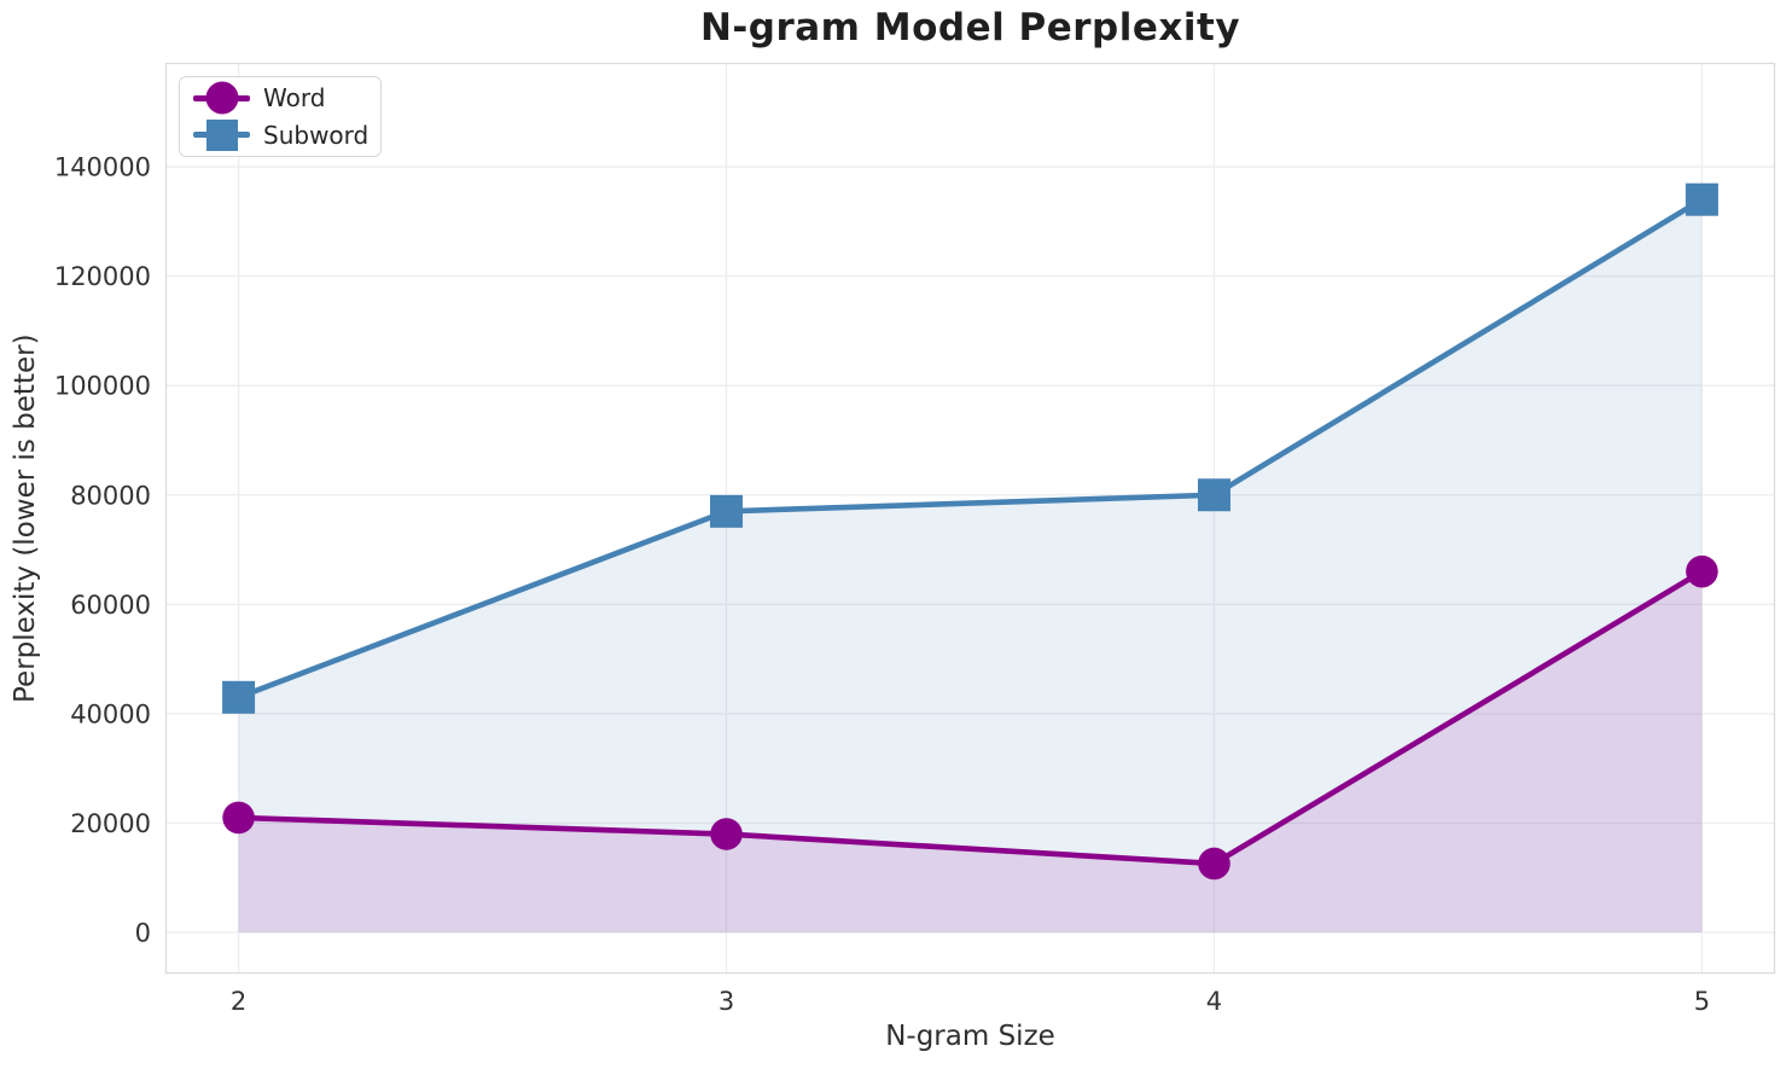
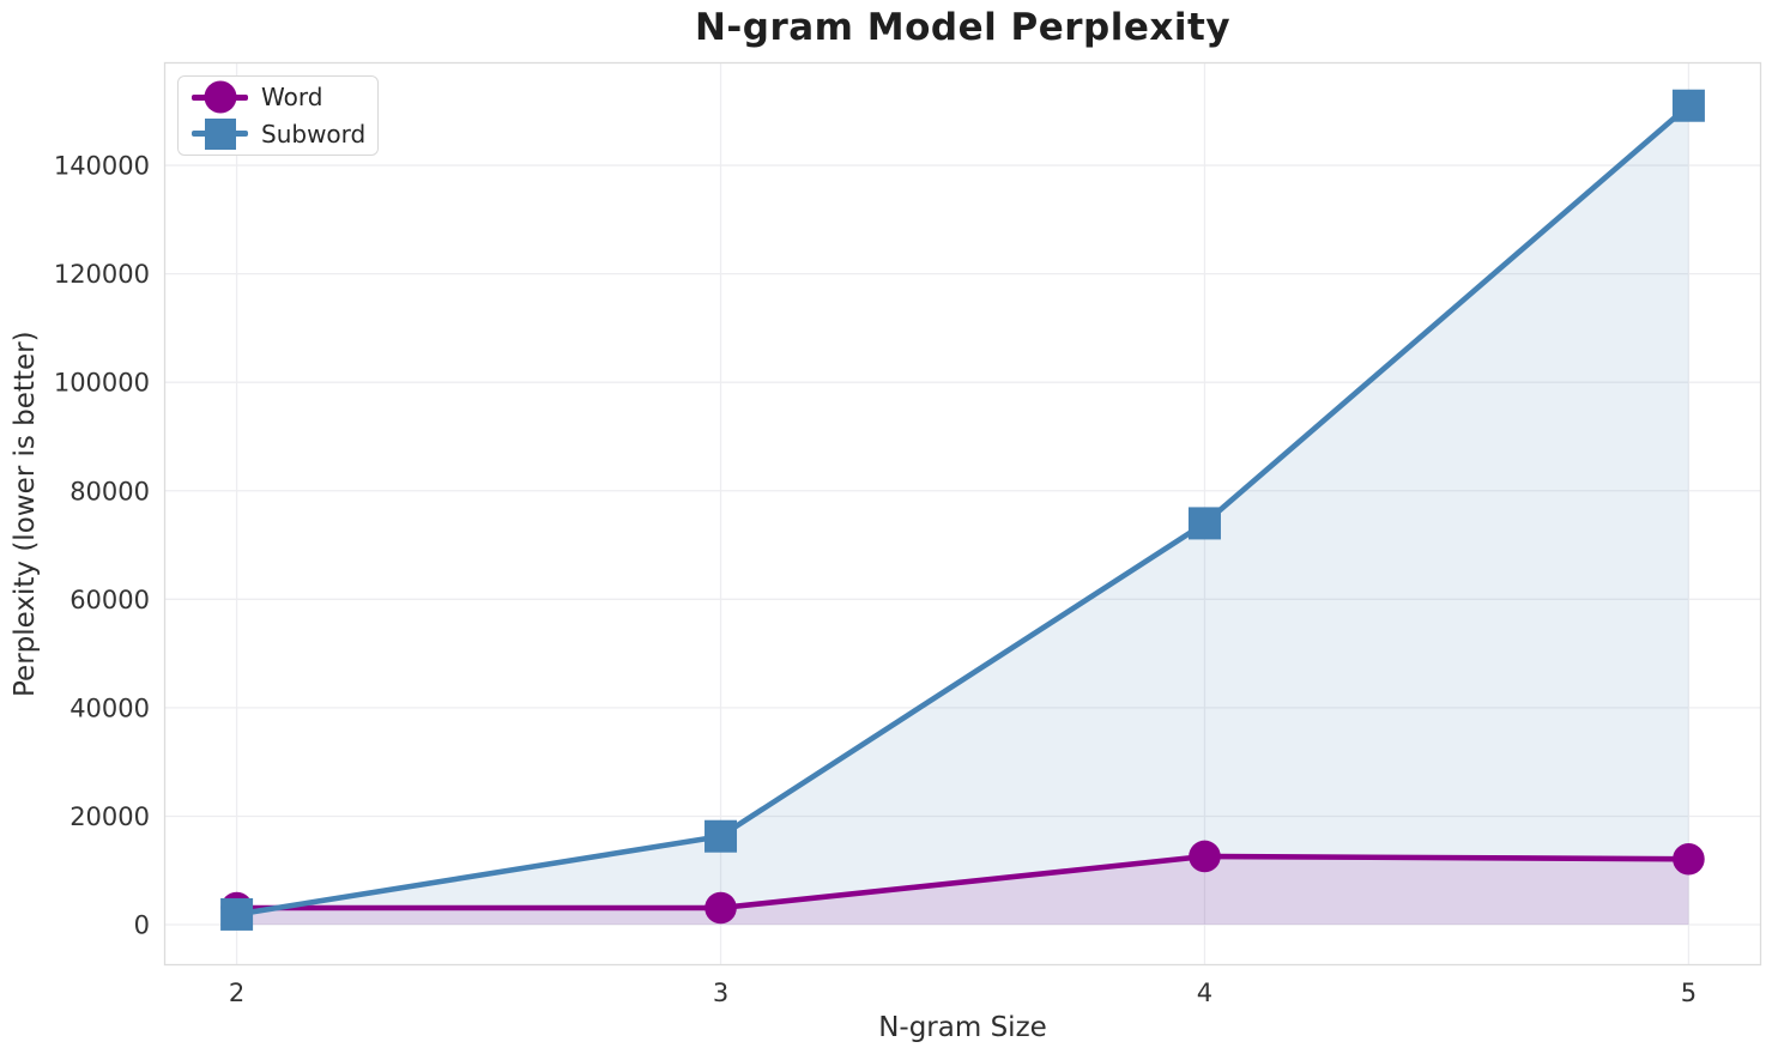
Word/2: 21000 -> 3000
Subword/2: 43000 -> 2000
Word/3: 18000 -> 3000
Subword/3: 77000 -> 16000
Subword/4: 80000 -> 74000
Word/5: 66000 -> 12000
Subword/5: 134000 -> 151000
